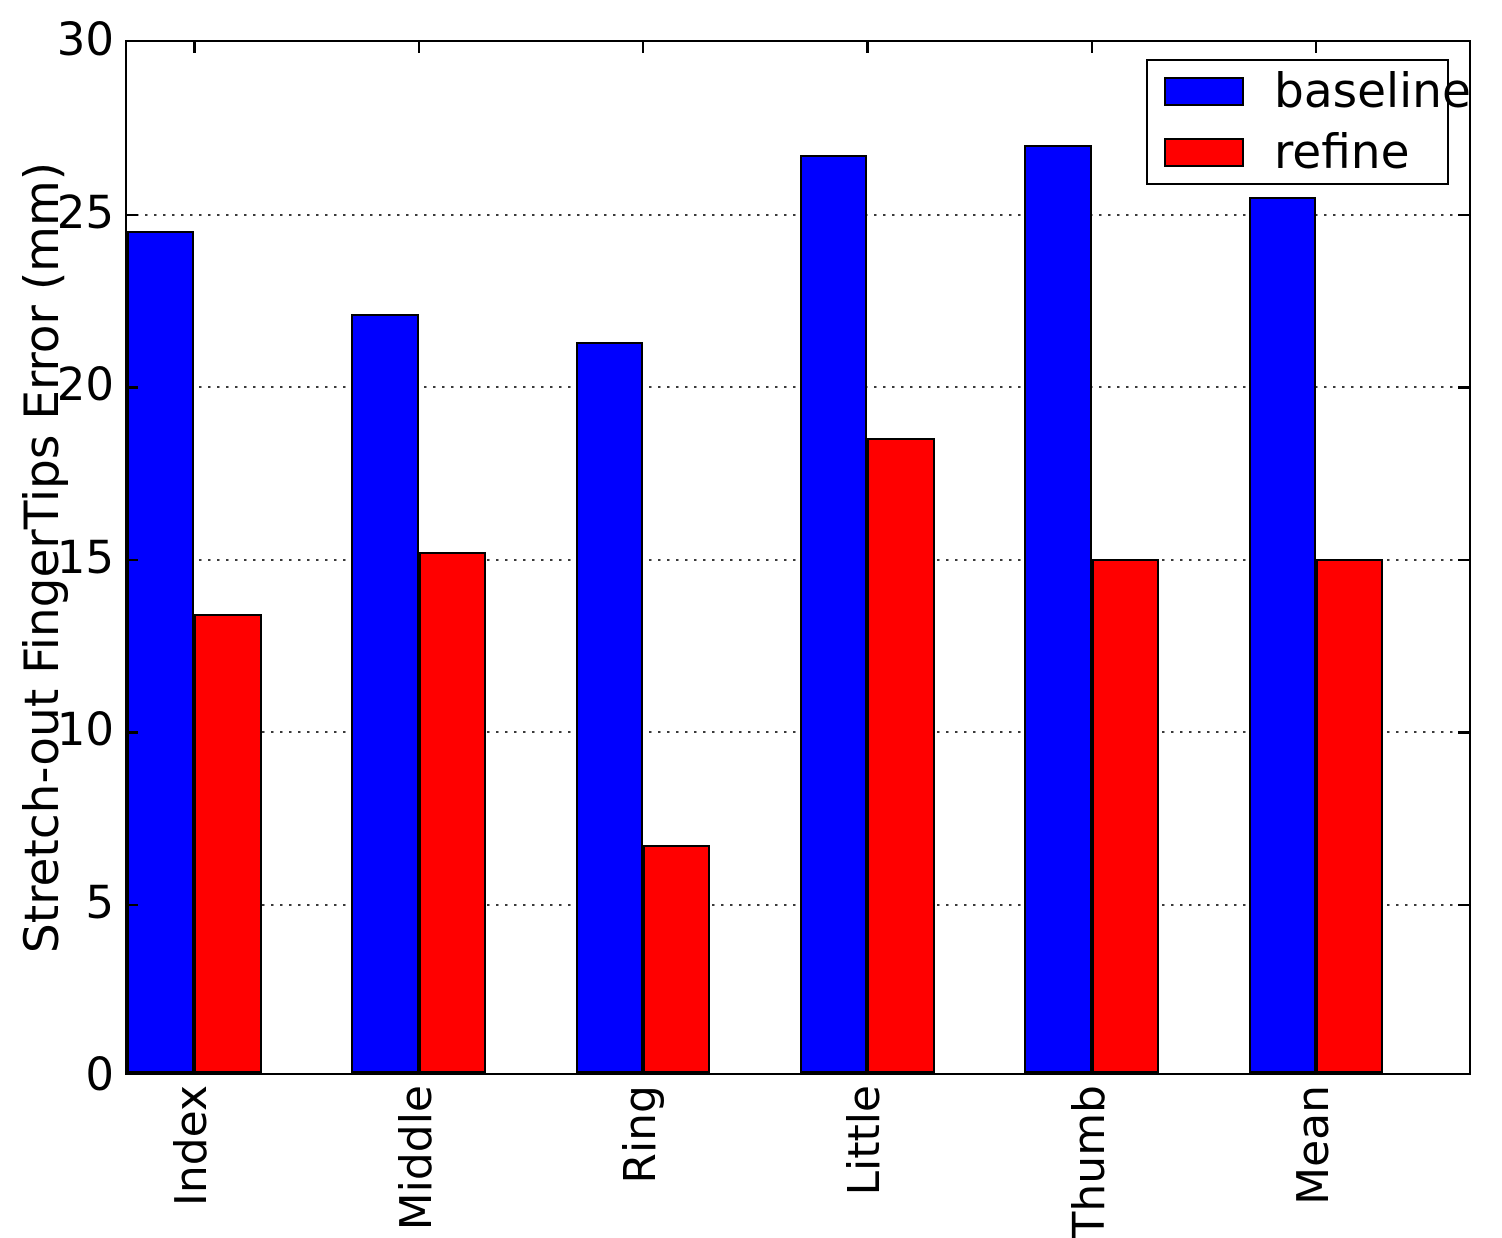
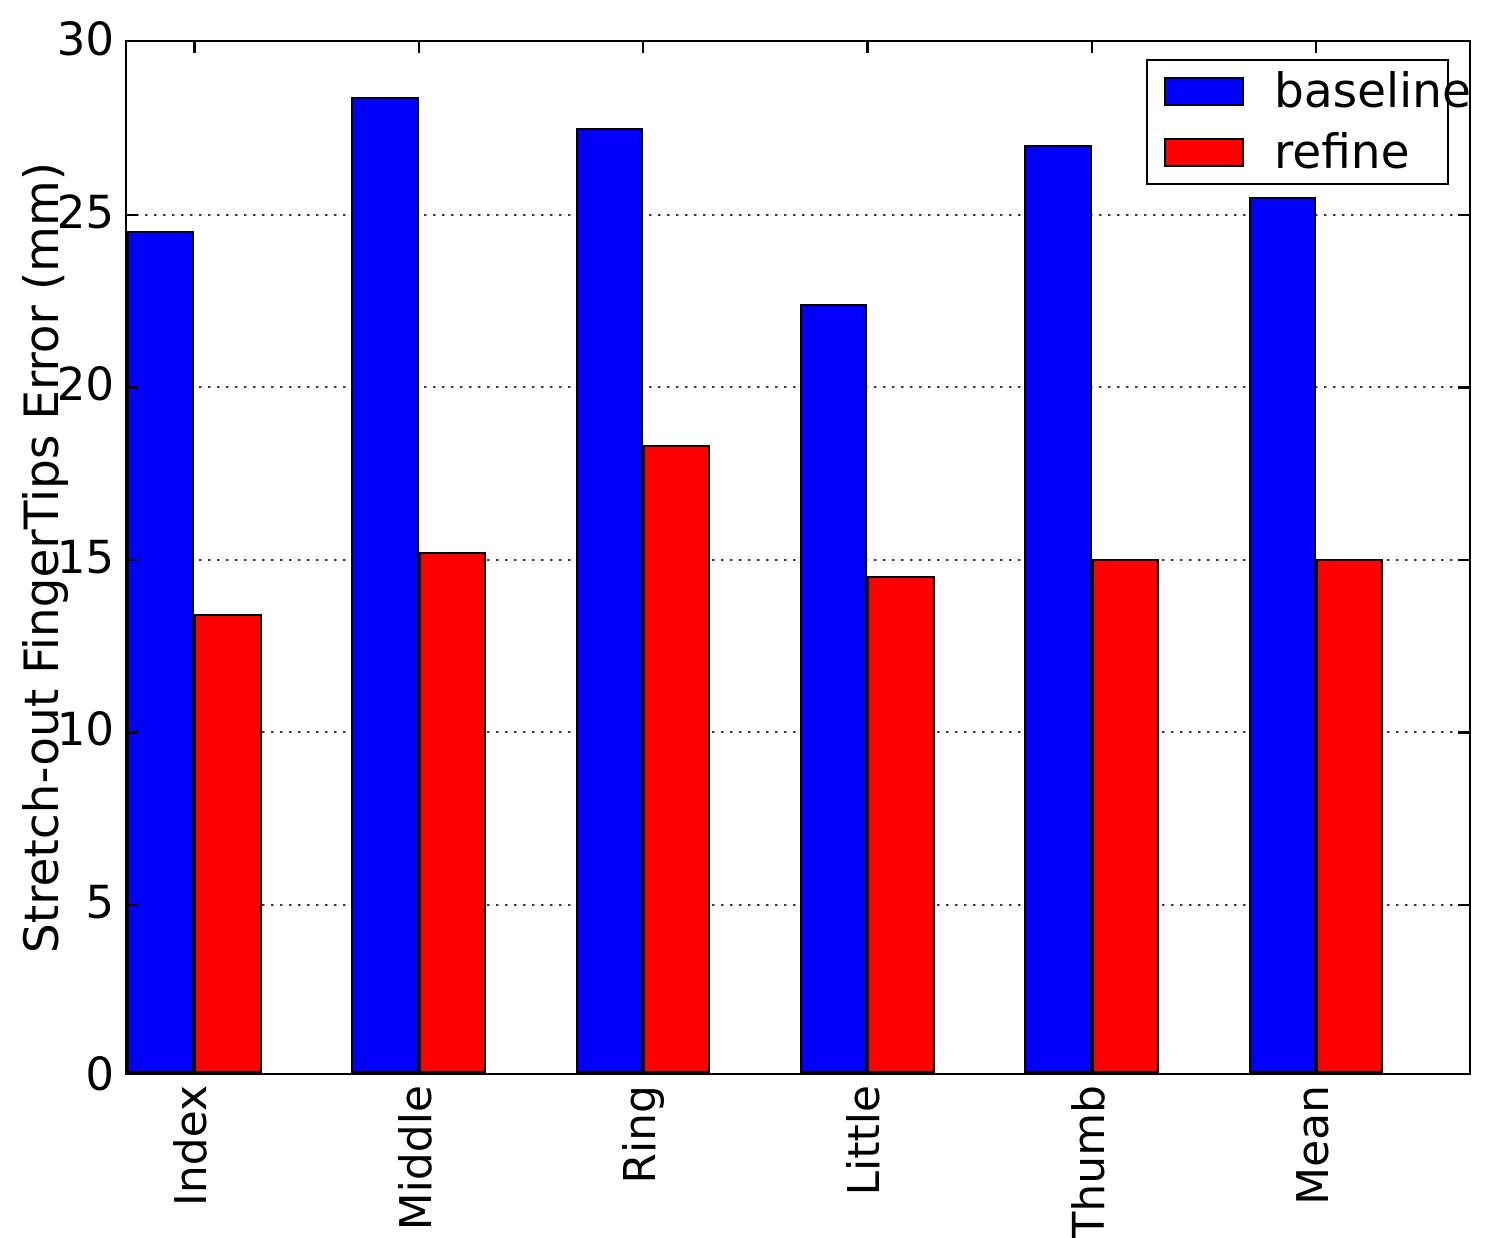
baseline/Middle: 22.0 -> 28.3
baseline/Ring: 21.2 -> 27.4
refine/Ring: 6.6 -> 18.2
baseline/Little: 26.6 -> 22.3
refine/Little: 18.4 -> 14.4
